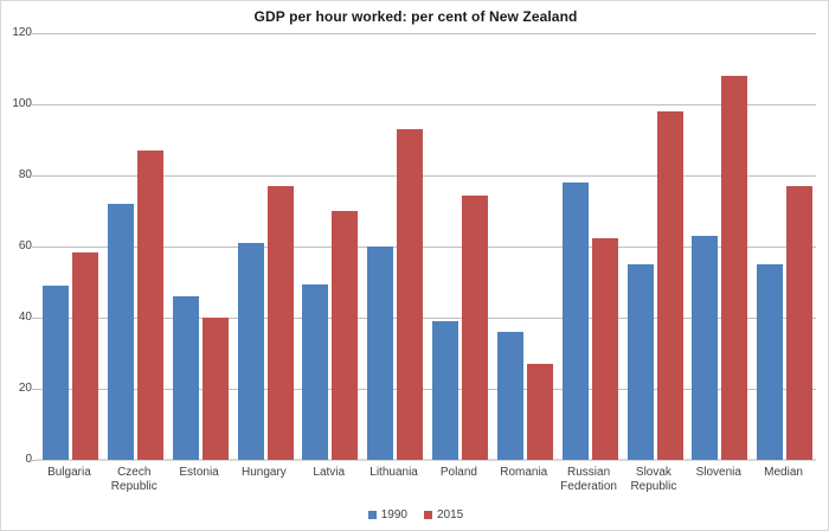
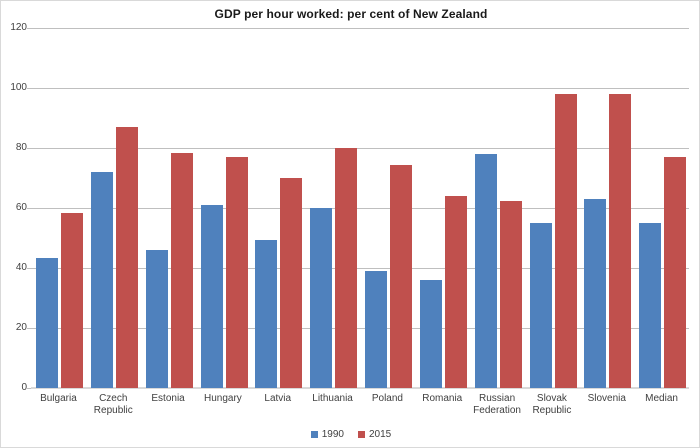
1990/Bulgaria: 49 -> 44
2015/Estonia: 40 -> 78
2015/Lithuania: 93 -> 80
2015/Romania: 27 -> 64
2015/Slovenia: 108 -> 98
